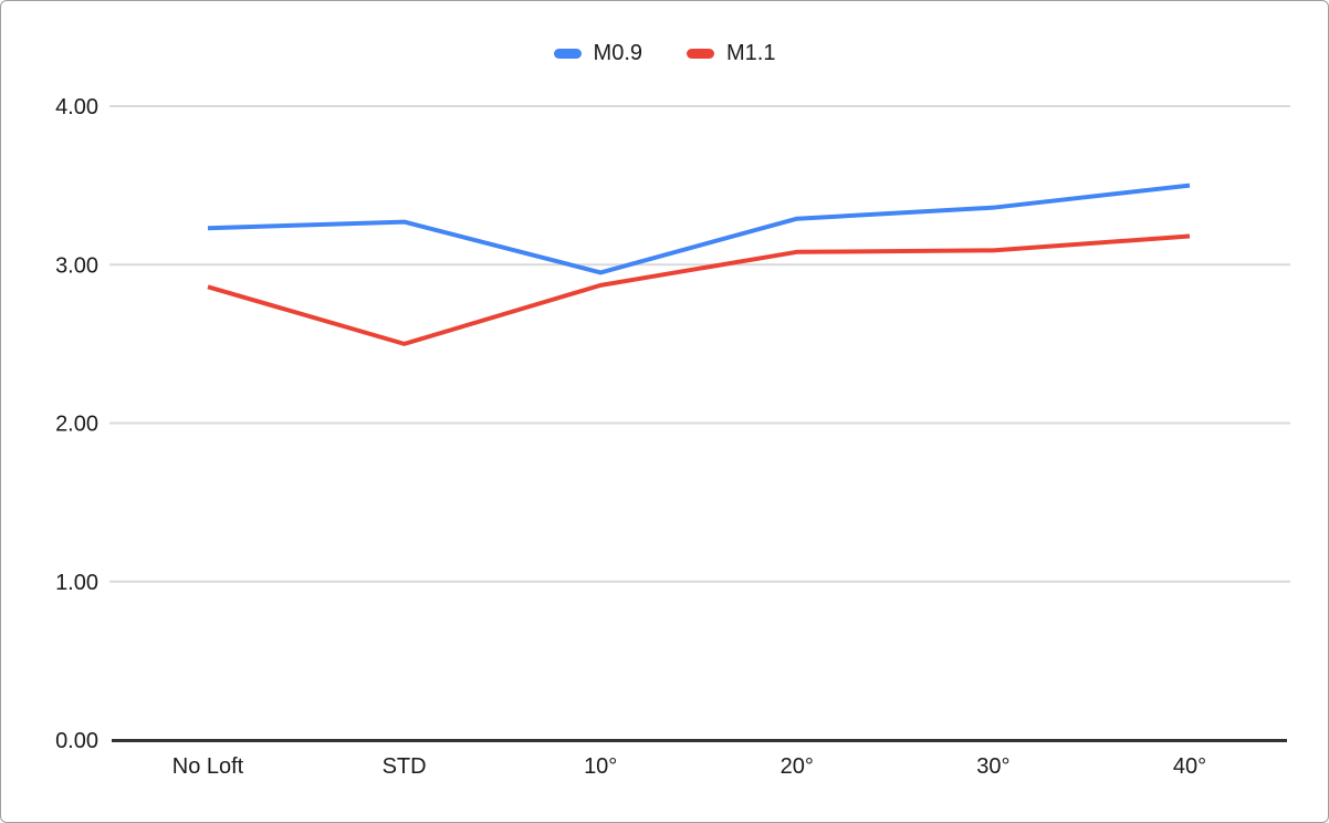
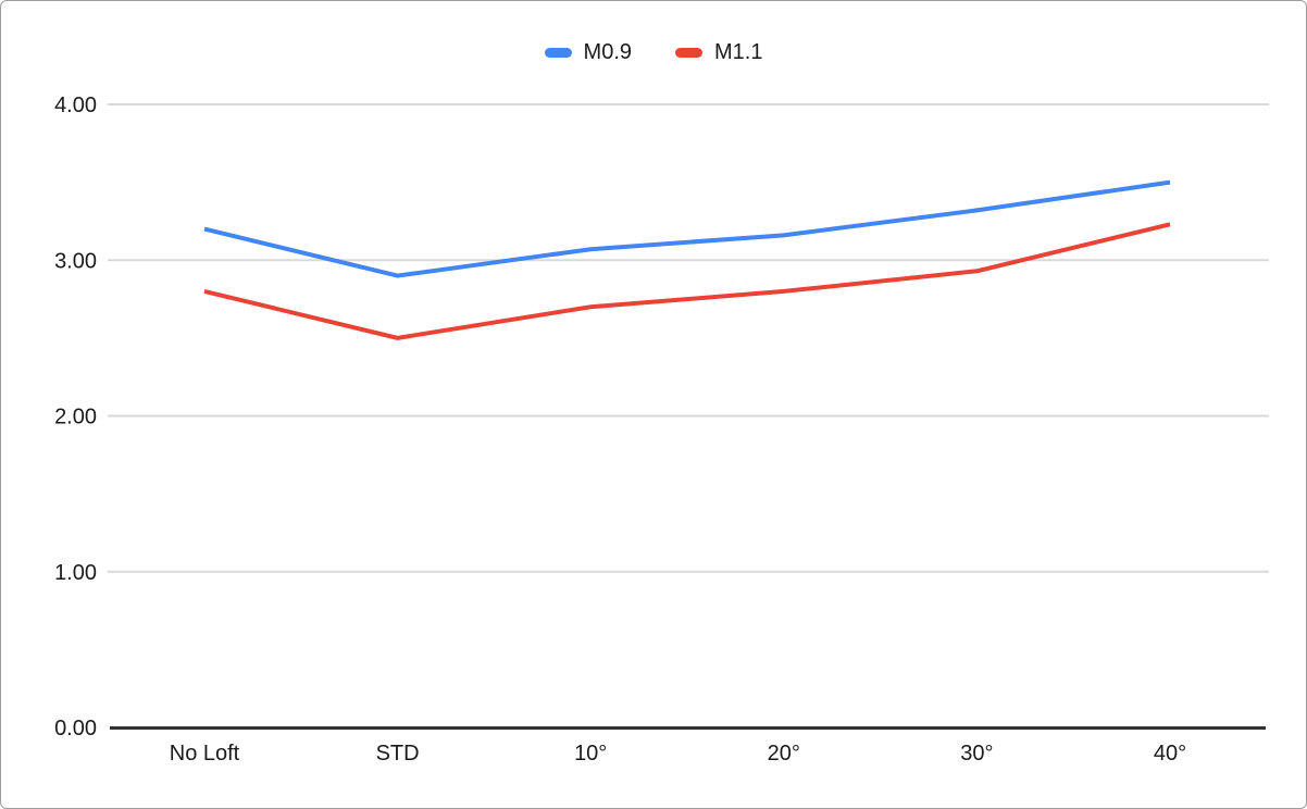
M0.9/No Loft: 3.23 -> 3.20
M1.1/No Loft: 2.86 -> 2.80
M0.9/STD: 3.27 -> 2.90
M0.9/10°: 2.95 -> 3.07
M1.1/10°: 2.87 -> 2.70
M0.9/20°: 3.29 -> 3.16
M1.1/20°: 3.08 -> 2.80
M0.9/30°: 3.36 -> 3.32
M1.1/30°: 3.09 -> 2.93
M1.1/40°: 3.18 -> 3.23
